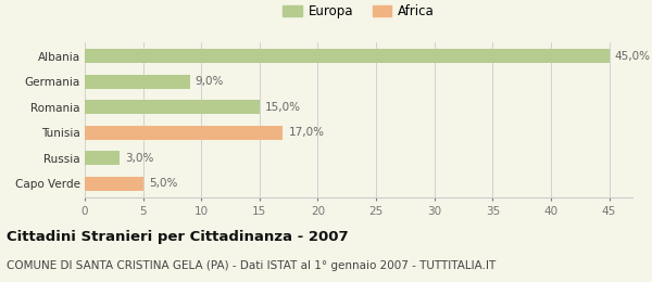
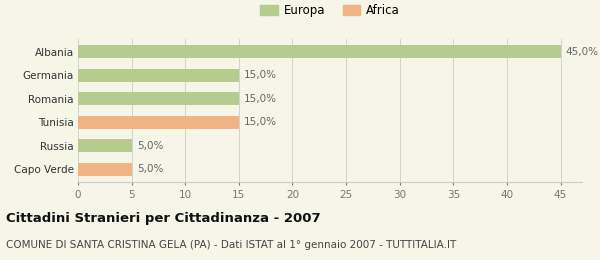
Germania: 9,0% -> 15,0%
Tunisia: 17,0% -> 15,0%
Russia: 3,0% -> 5,0%
